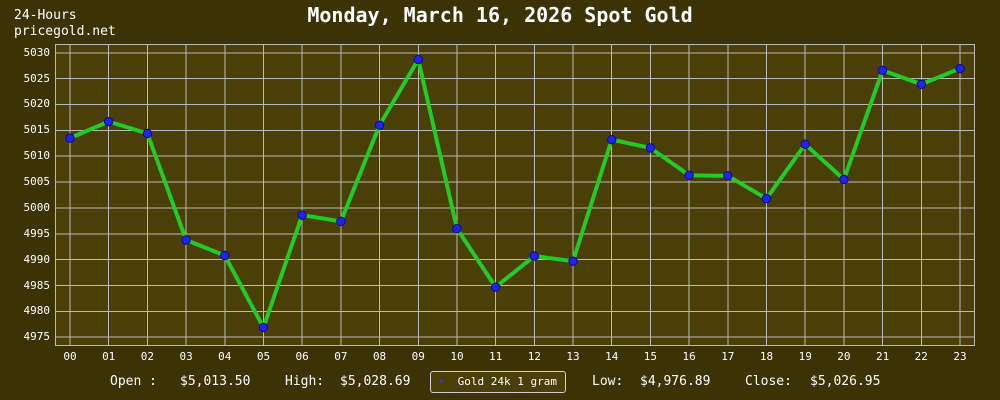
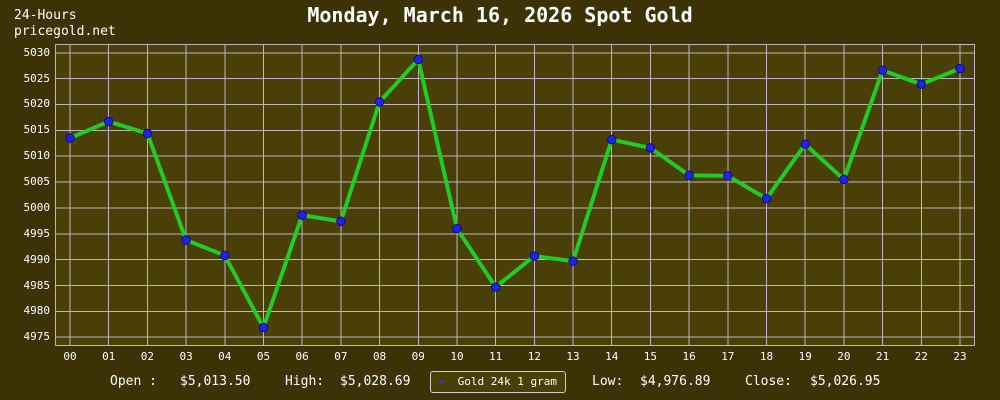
08: 5016 -> 5020
